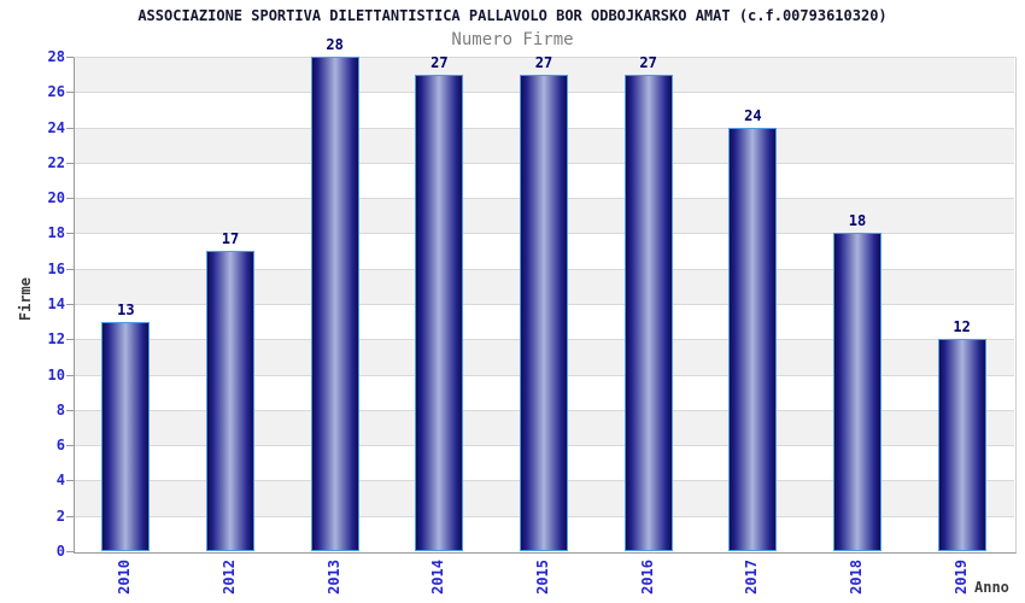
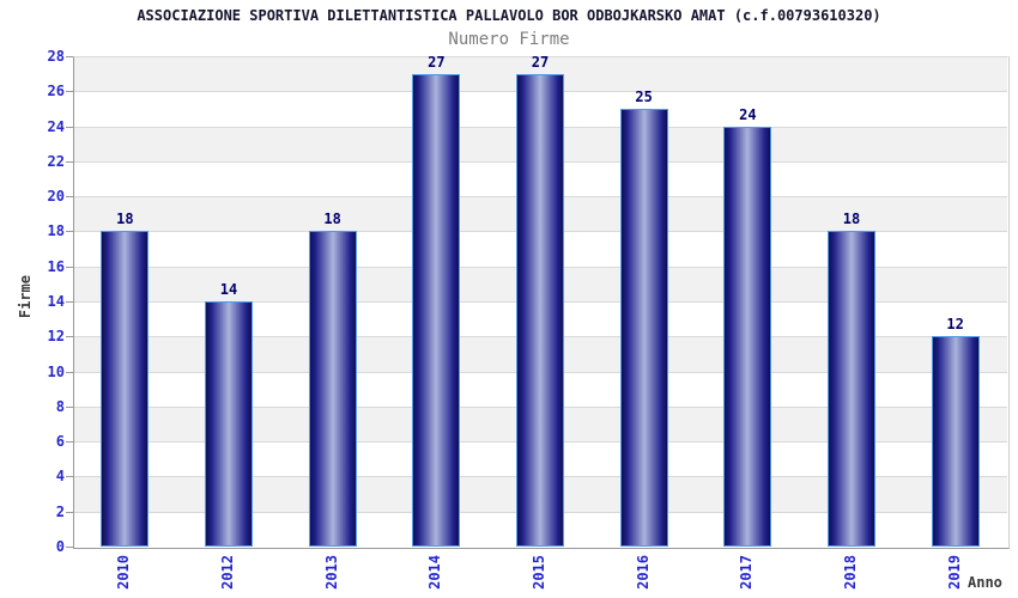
2010: 13 -> 18
2012: 17 -> 14
2013: 28 -> 18
2016: 27 -> 25
